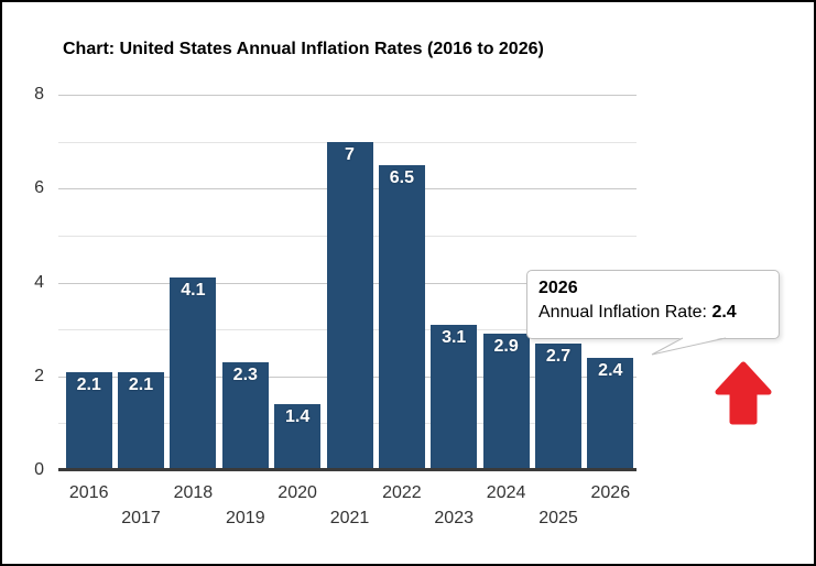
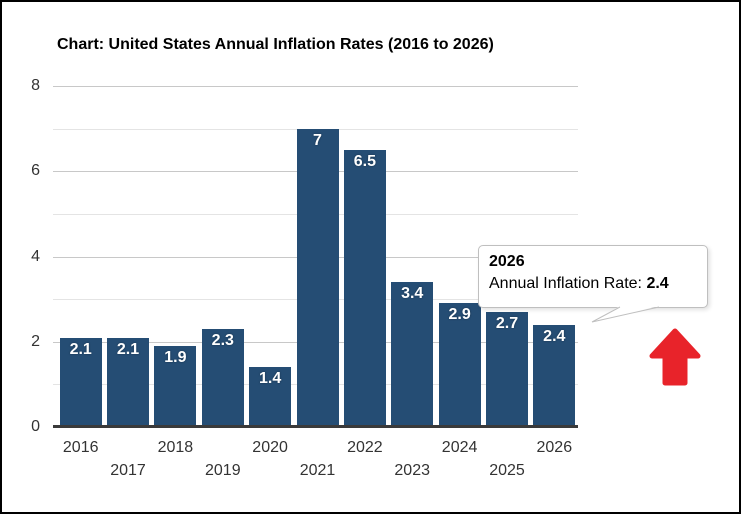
2018: 4.1 -> 1.9
2023: 3.1 -> 3.4
